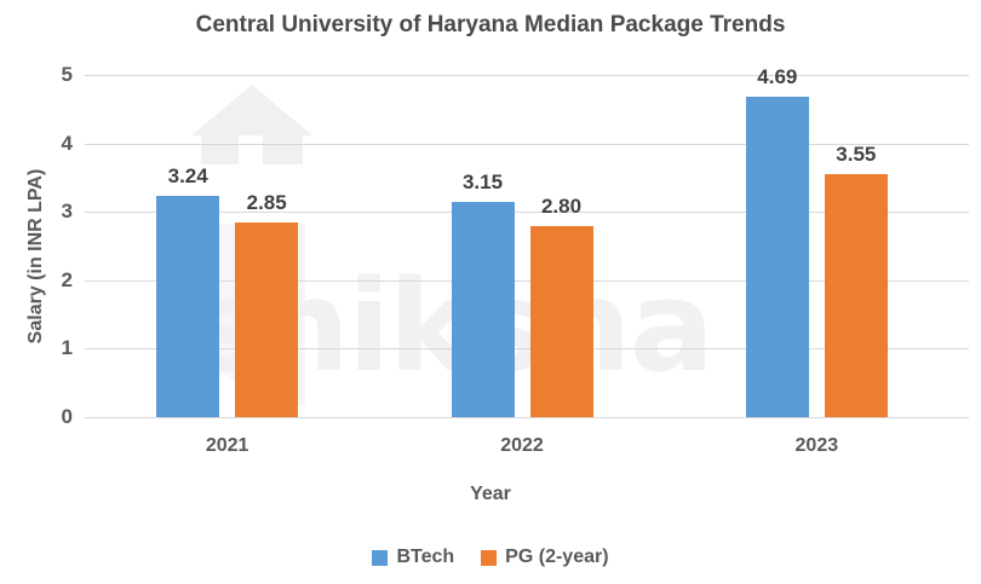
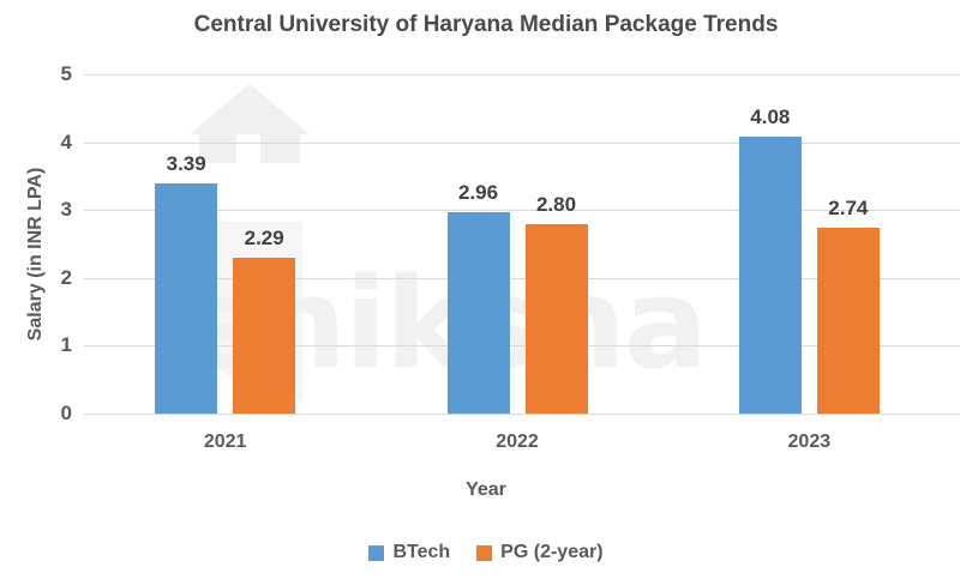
BTech/2021: 3.24 -> 3.39
PG (2-year)/2021: 2.85 -> 2.29
BTech/2022: 3.15 -> 2.96
BTech/2023: 4.69 -> 4.08
PG (2-year)/2023: 3.55 -> 2.74
